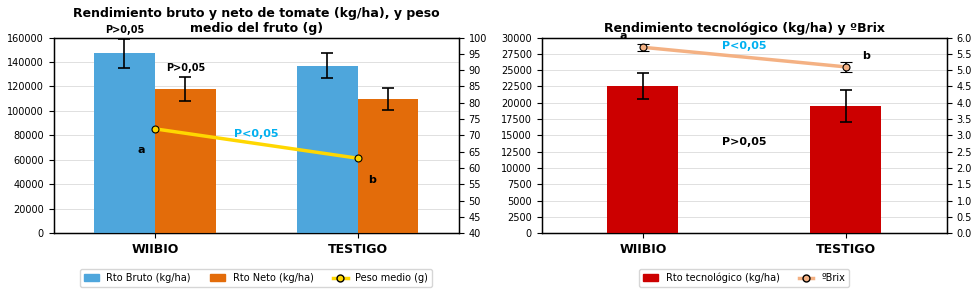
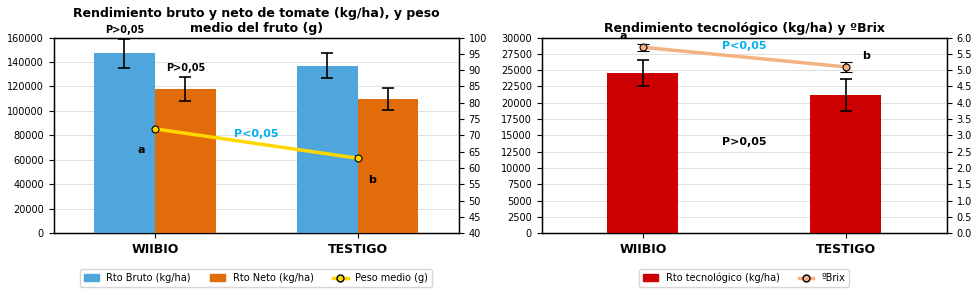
Rendimiento tecnológico (kg/ha) y ºBrix/WIIBIO: 22500 -> 24600
Rendimiento tecnológico (kg/ha) y ºBrix/TESTIGO: 19500 -> 21200
